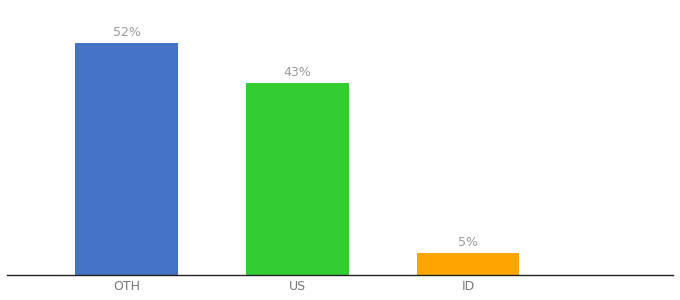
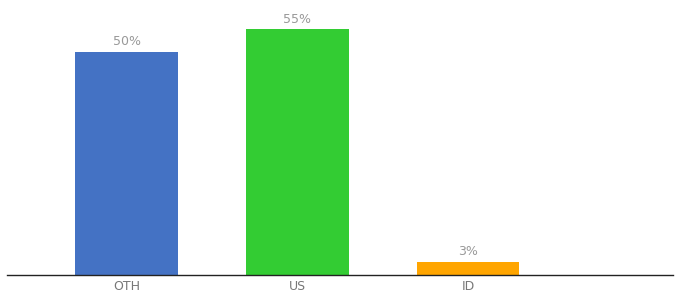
OTH: 52% -> 50%
US: 43% -> 55%
ID: 5% -> 3%
